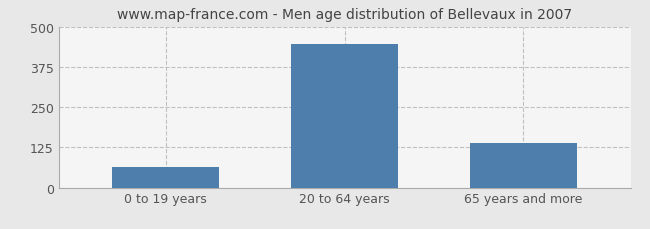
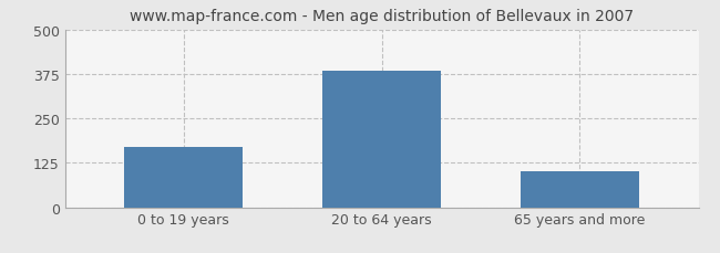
0 to 19 years: 65 -> 170
20 to 64 years: 445 -> 385
65 years and more: 140 -> 100
